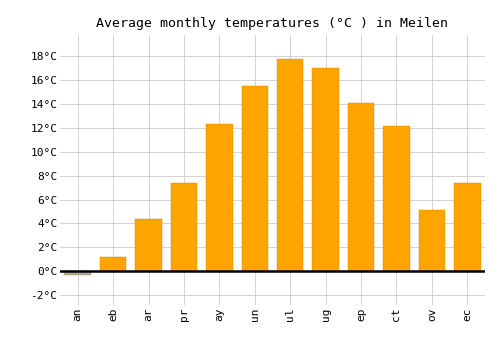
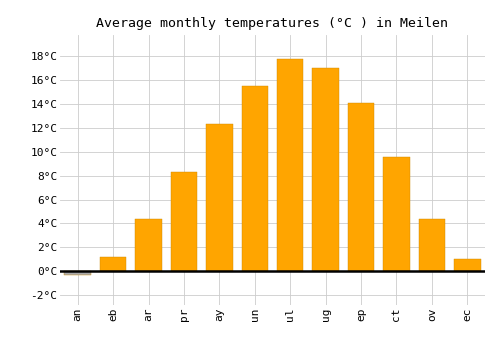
pr: 7.4°C -> 8.3°C
ct: 12.2°C -> 9.6°C
ov: 5.1°C -> 4.4°C
ec: 7.4°C -> 1.0°C
